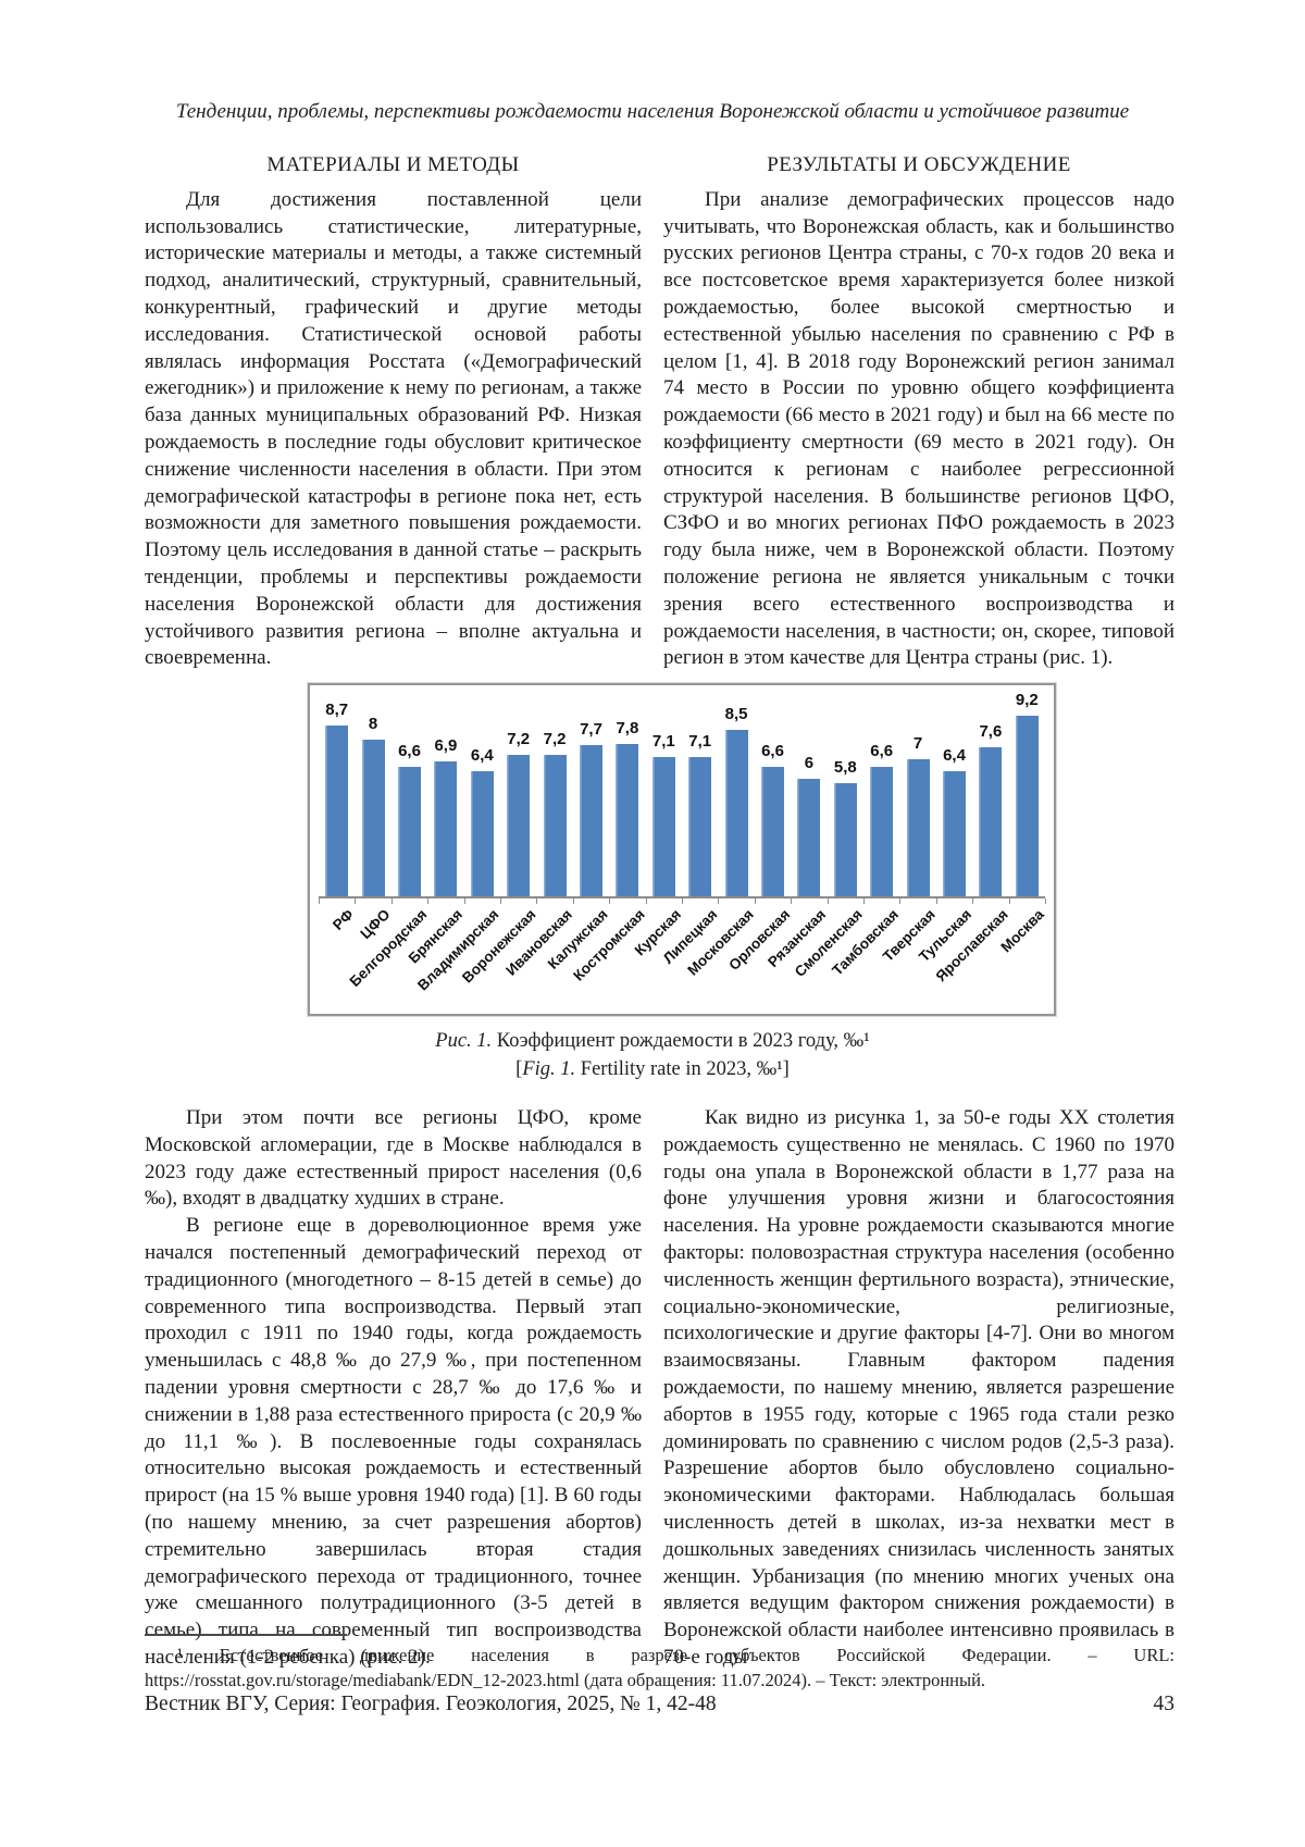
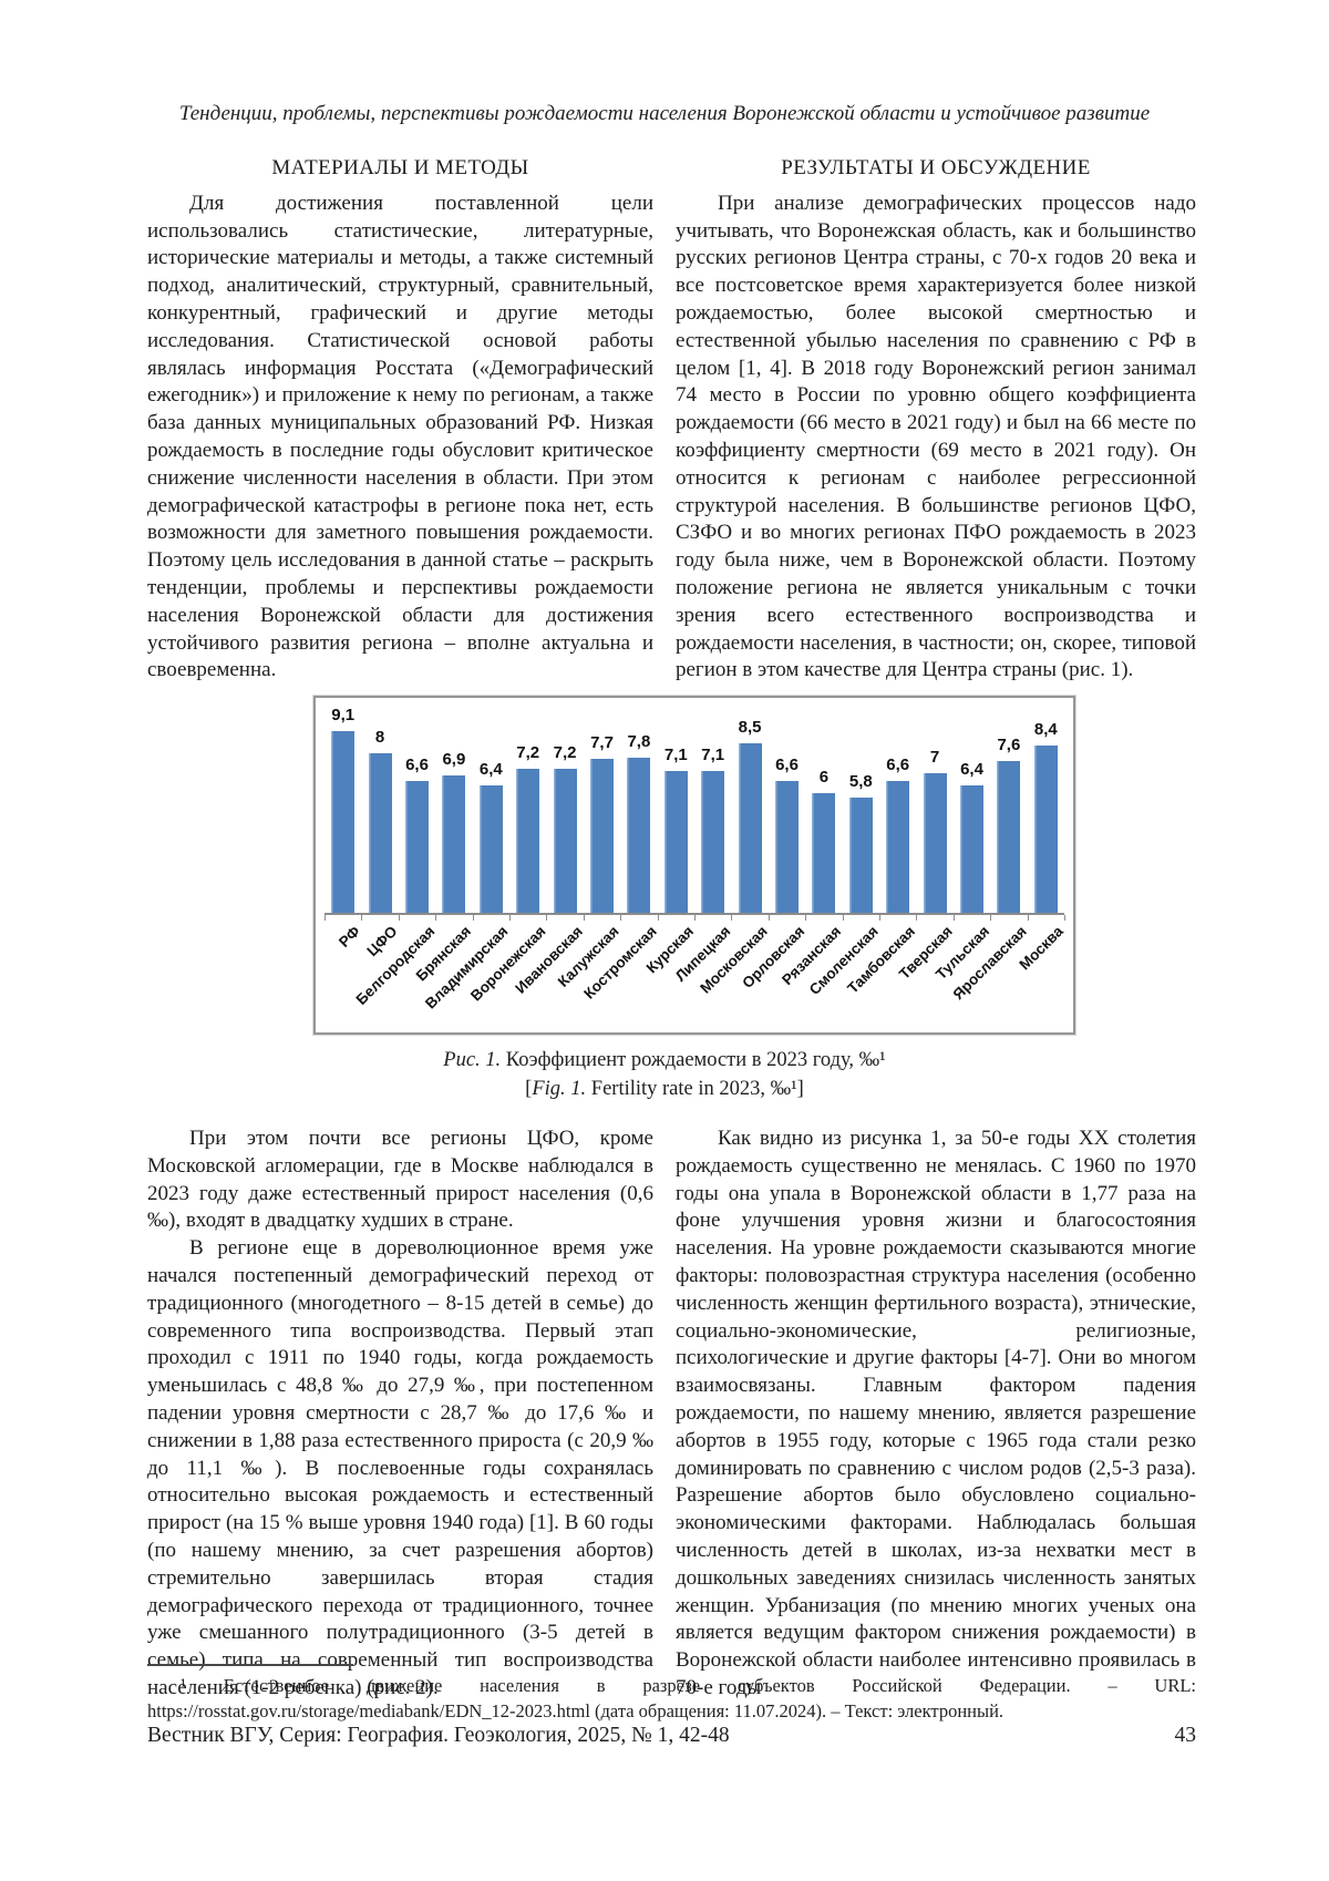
РФ: 8,7 -> 9,1
Москва: 9,2 -> 8,4
